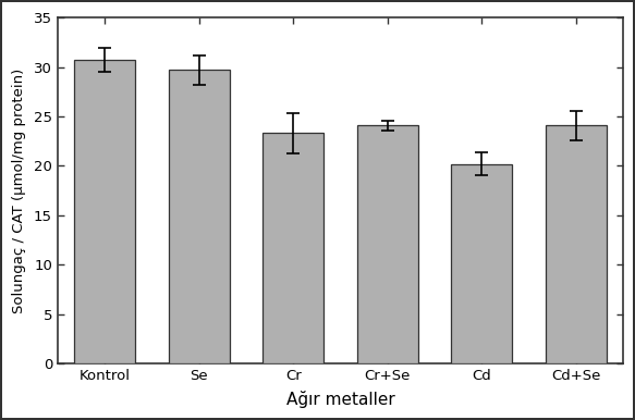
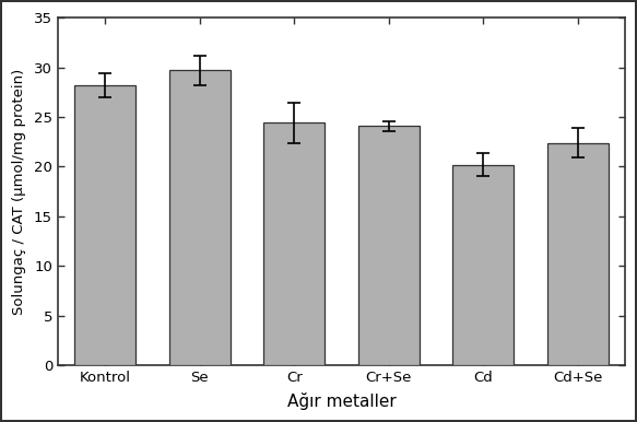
Kontrol: 30.7 -> 28.2
Cr: 23.3 -> 24.4
Cd+Se: 24.1 -> 22.4
